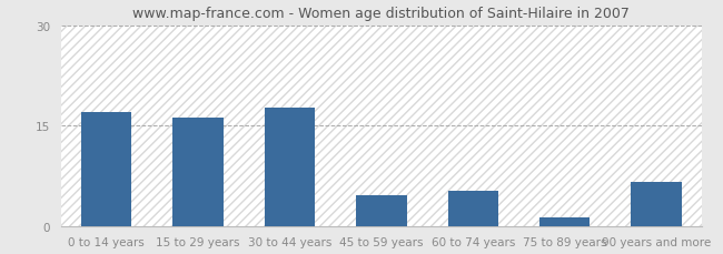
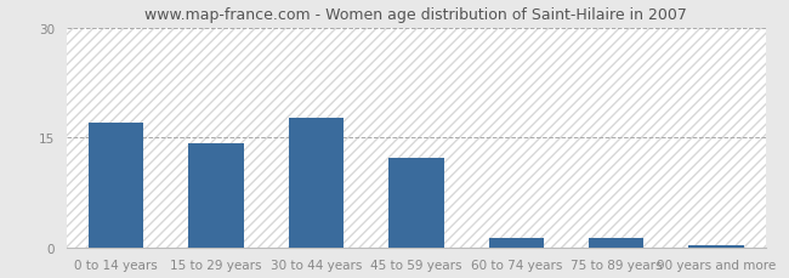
15 to 29 years: 16.2 -> 14.3
45 to 59 years: 4.6 -> 12.2
60 to 74 years: 5.2 -> 1.2
90 years and more: 6.6 -> 0.3
